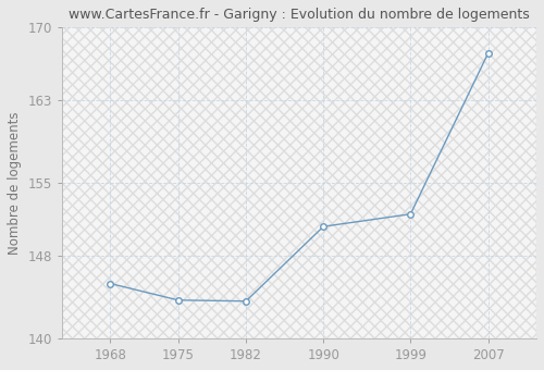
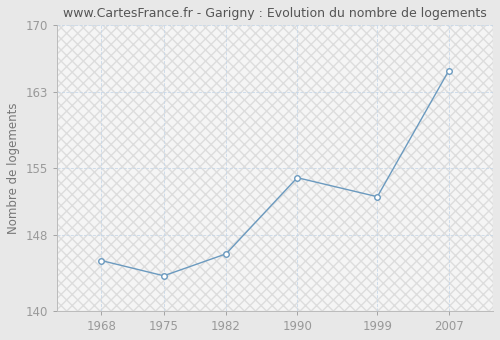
1982: 143.6 -> 146.0
1990: 150.8 -> 154.0
2007: 167.5 -> 165.2
